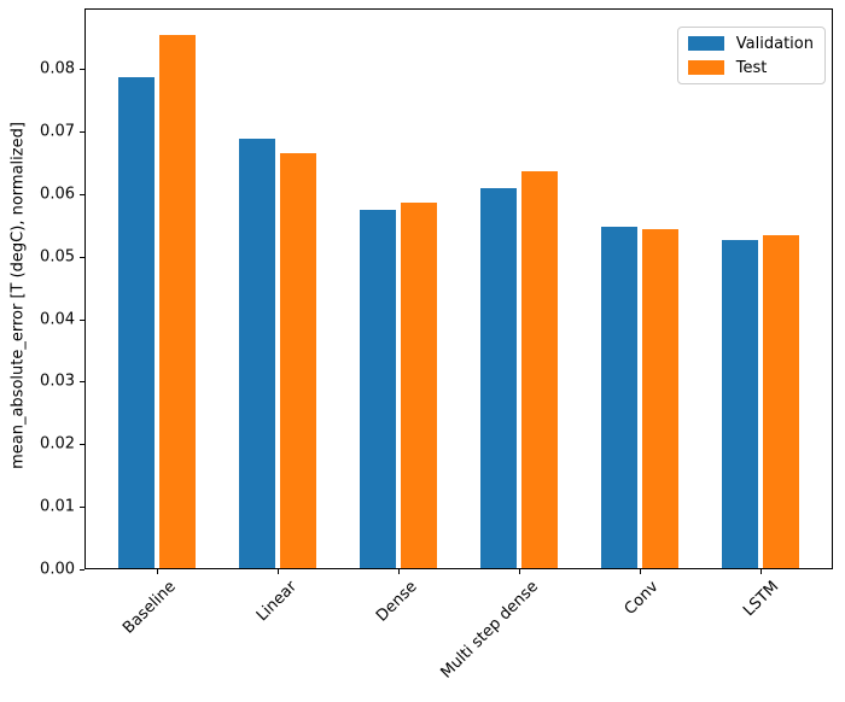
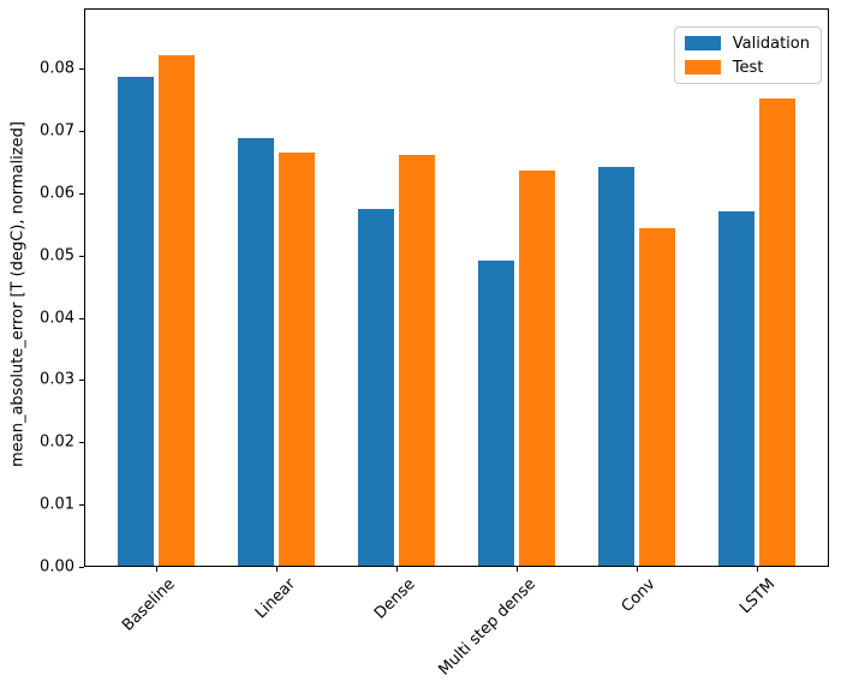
Test/Baseline: 0.085 -> 0.082
Test/Dense: 0.058 -> 0.066
Validation/Multi step dense: 0.061 -> 0.049
Validation/Conv: 0.054 -> 0.064
Validation/LSTM: 0.052 -> 0.057
Test/LSTM: 0.053 -> 0.075
